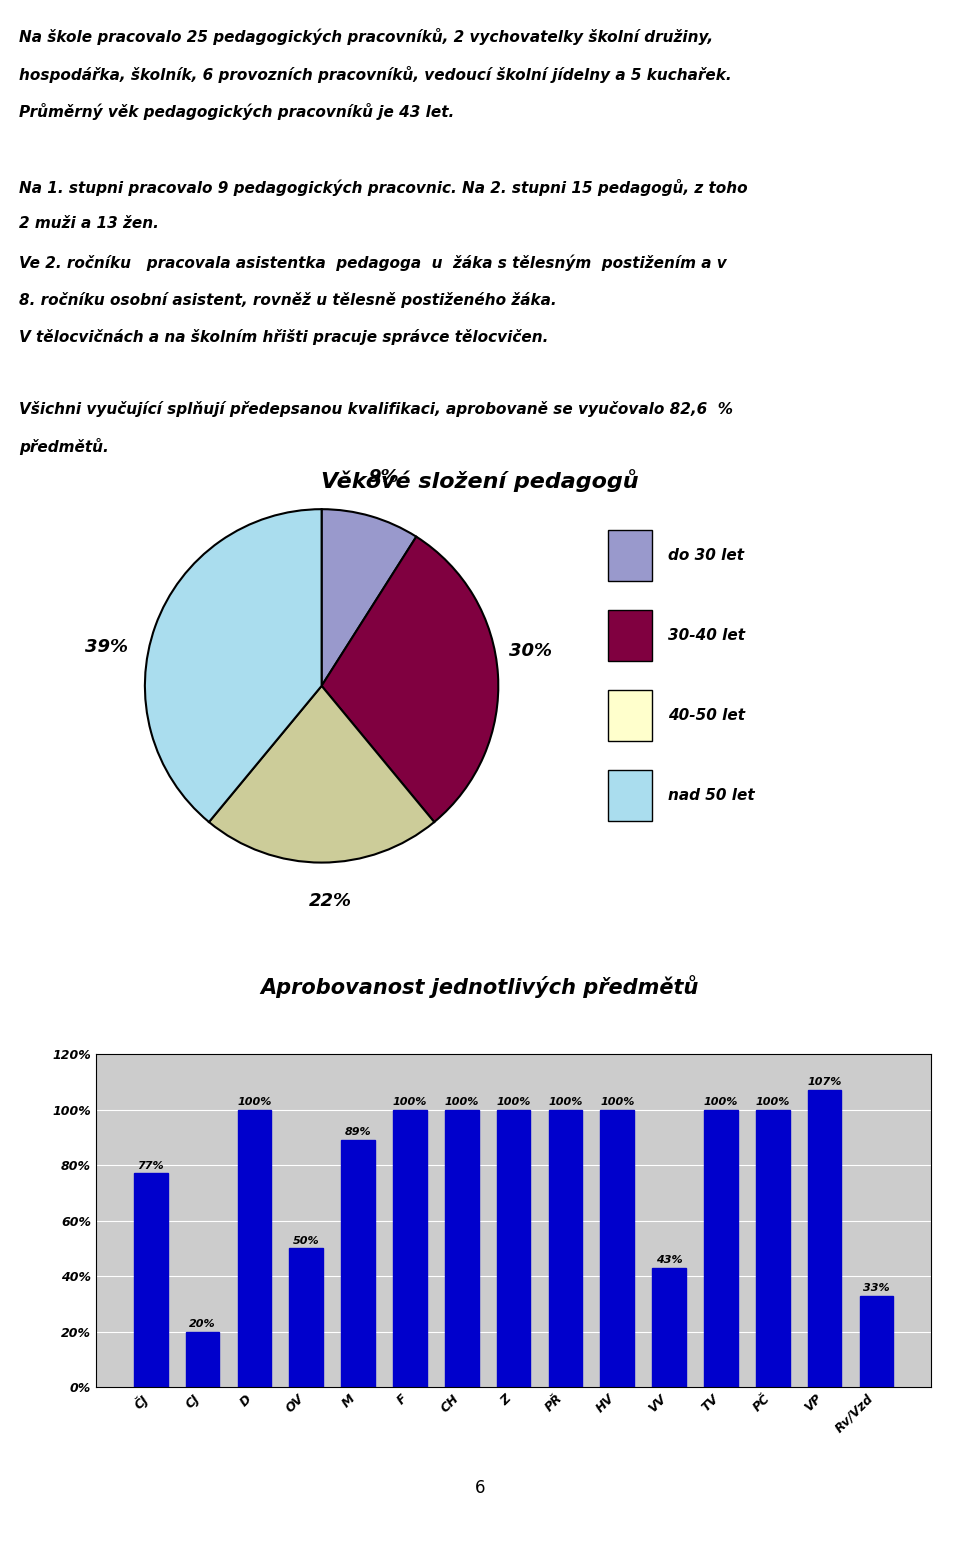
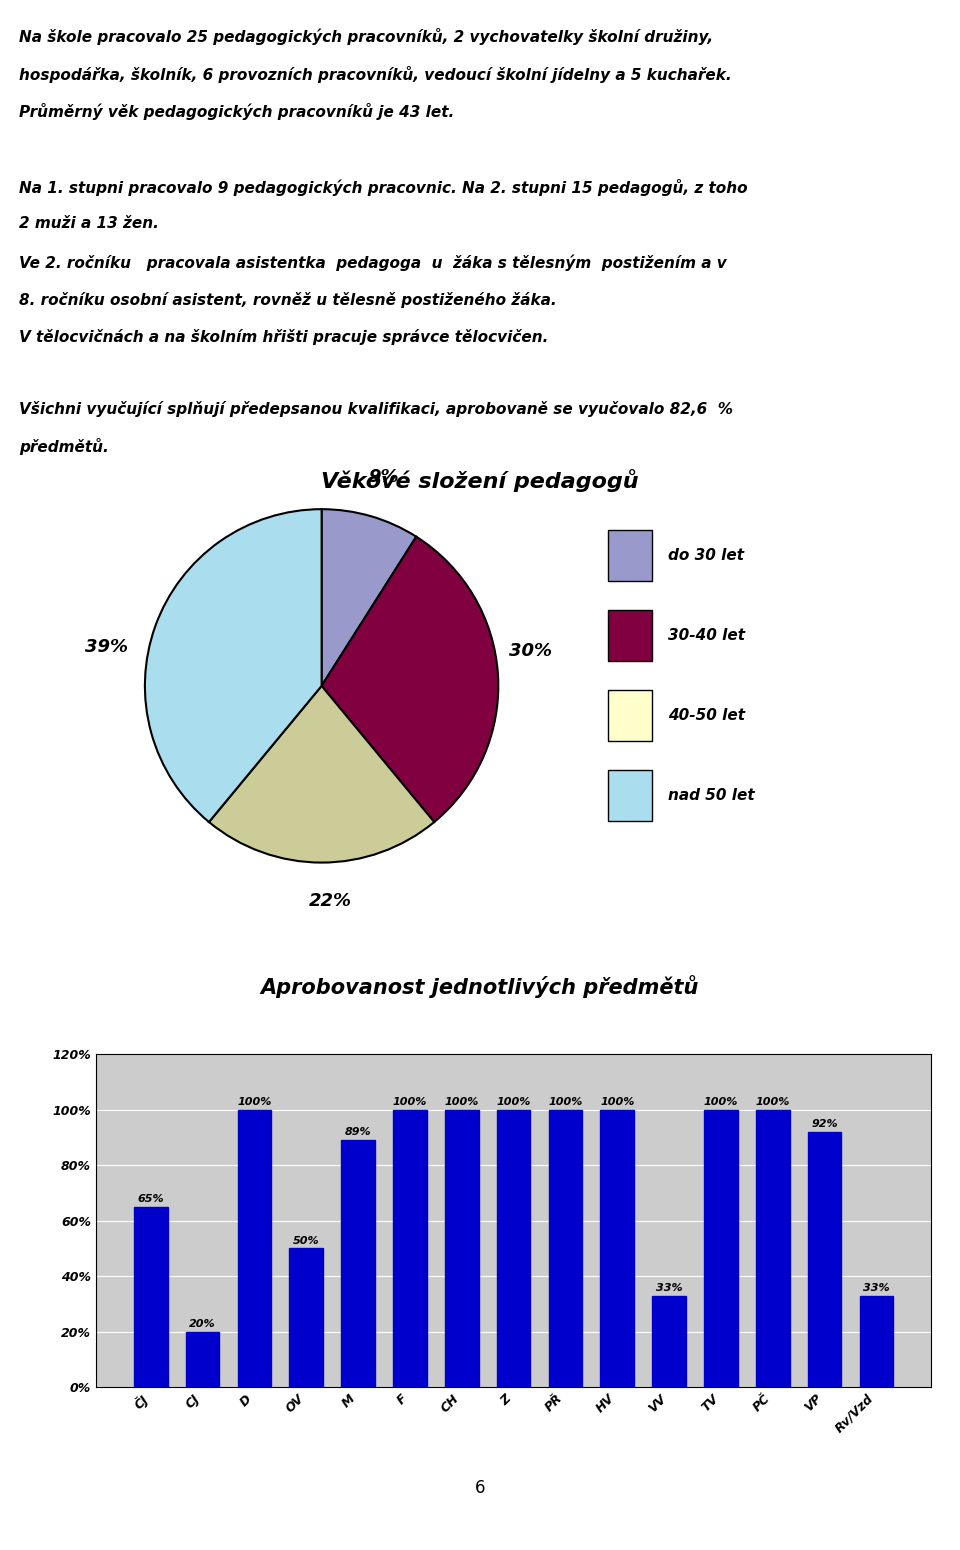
ČJ: 77% -> 65%
VV: 43% -> 33%
VP: 107% -> 92%
